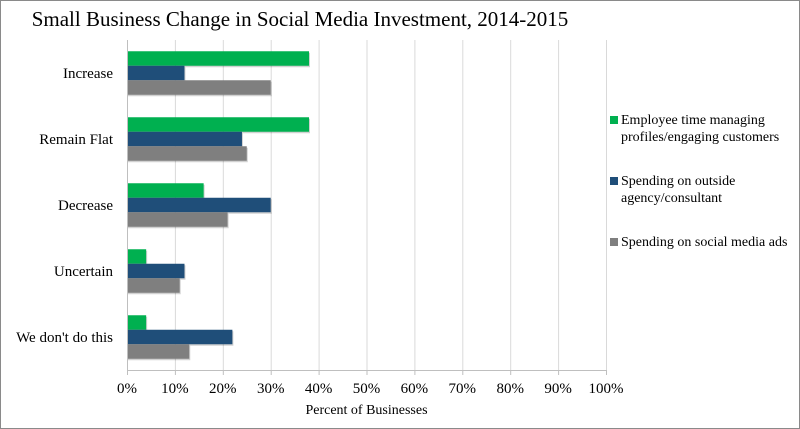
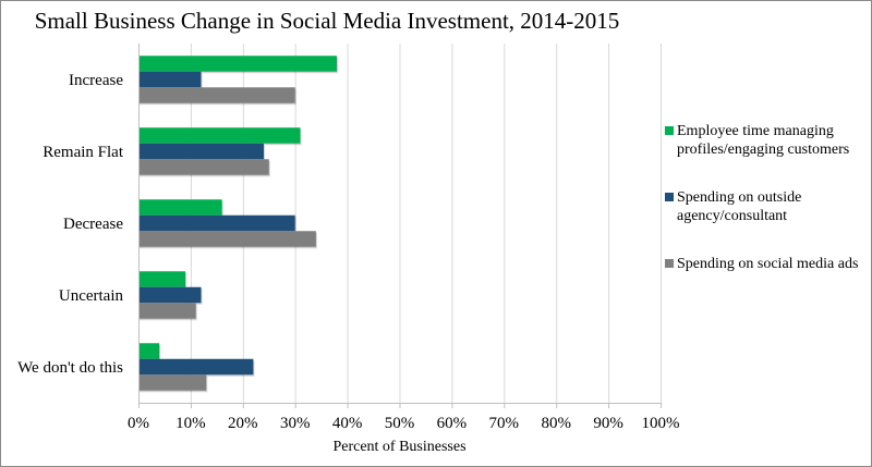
Employee time managing profiles/engaging customers/Remain Flat: 38% -> 31%
Spending on social media ads/Decrease: 21% -> 34%
Employee time managing profiles/engaging customers/Uncertain: 4% -> 9%
